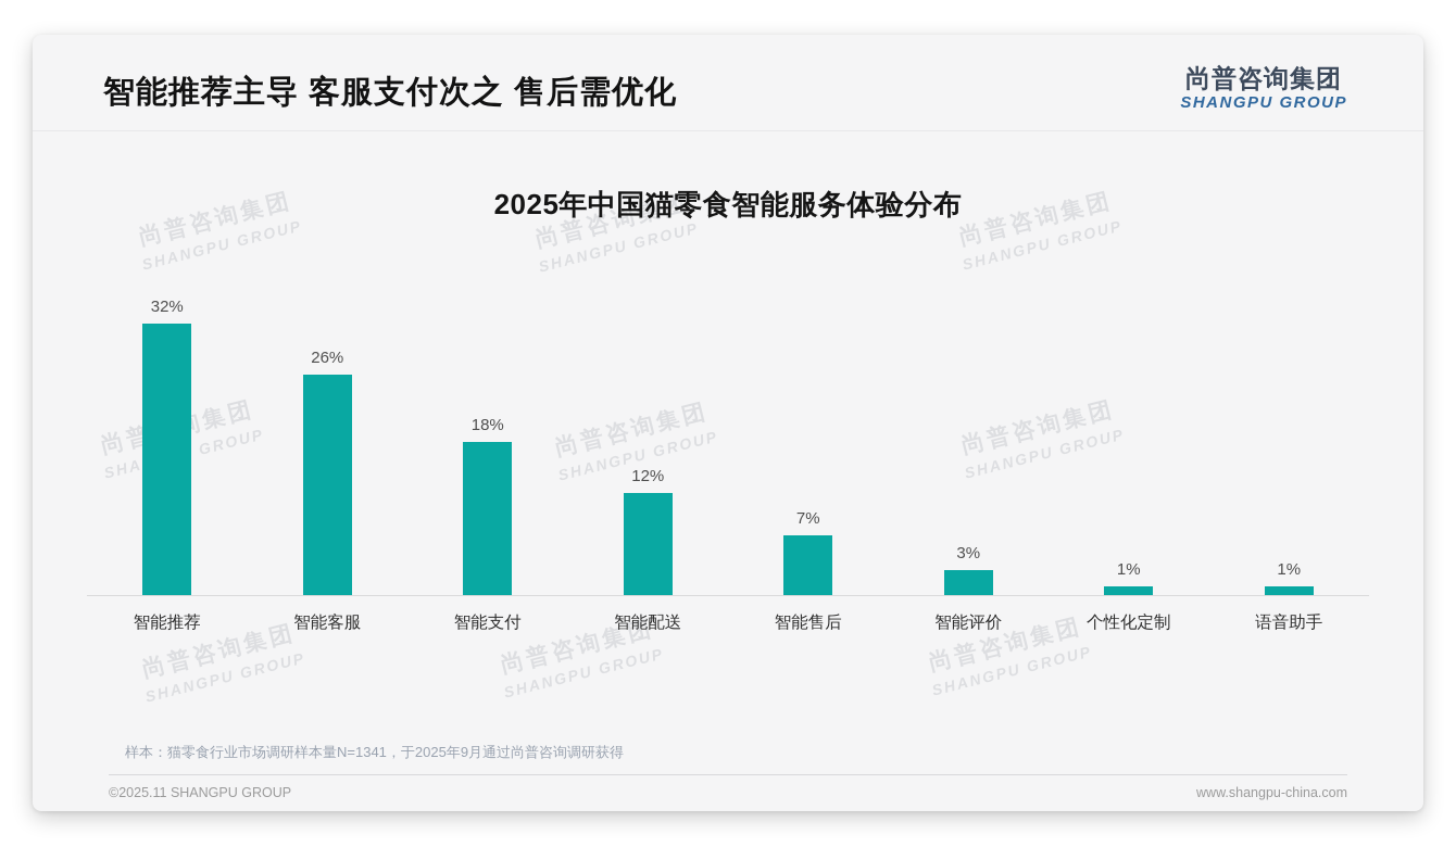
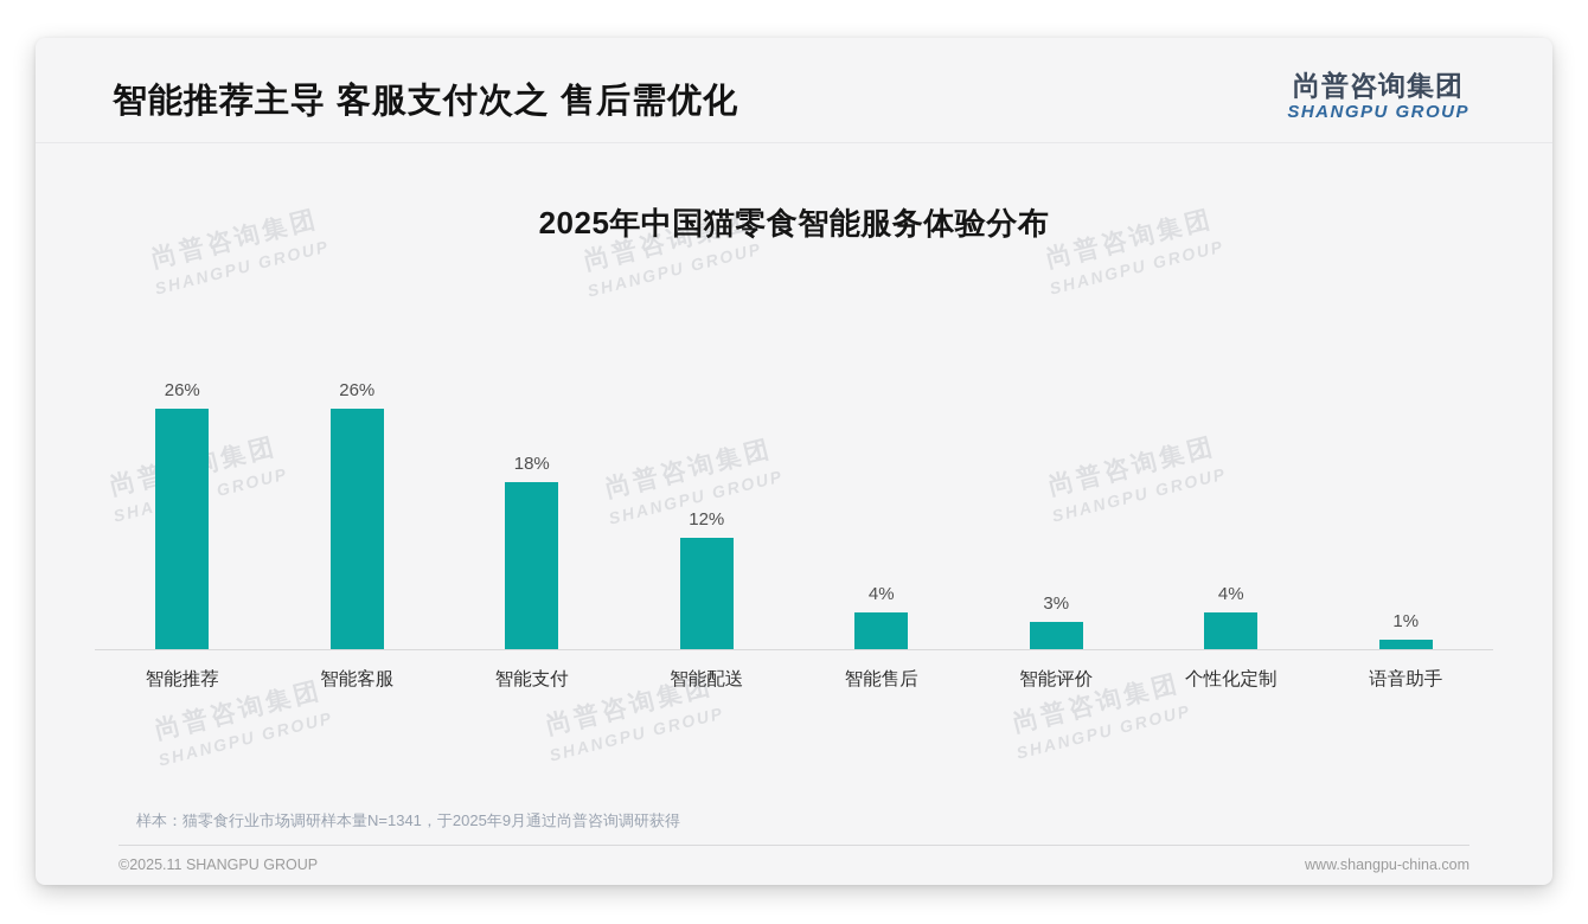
智能推荐: 32% -> 26%
智能售后: 7% -> 4%
个性化定制: 1% -> 4%
